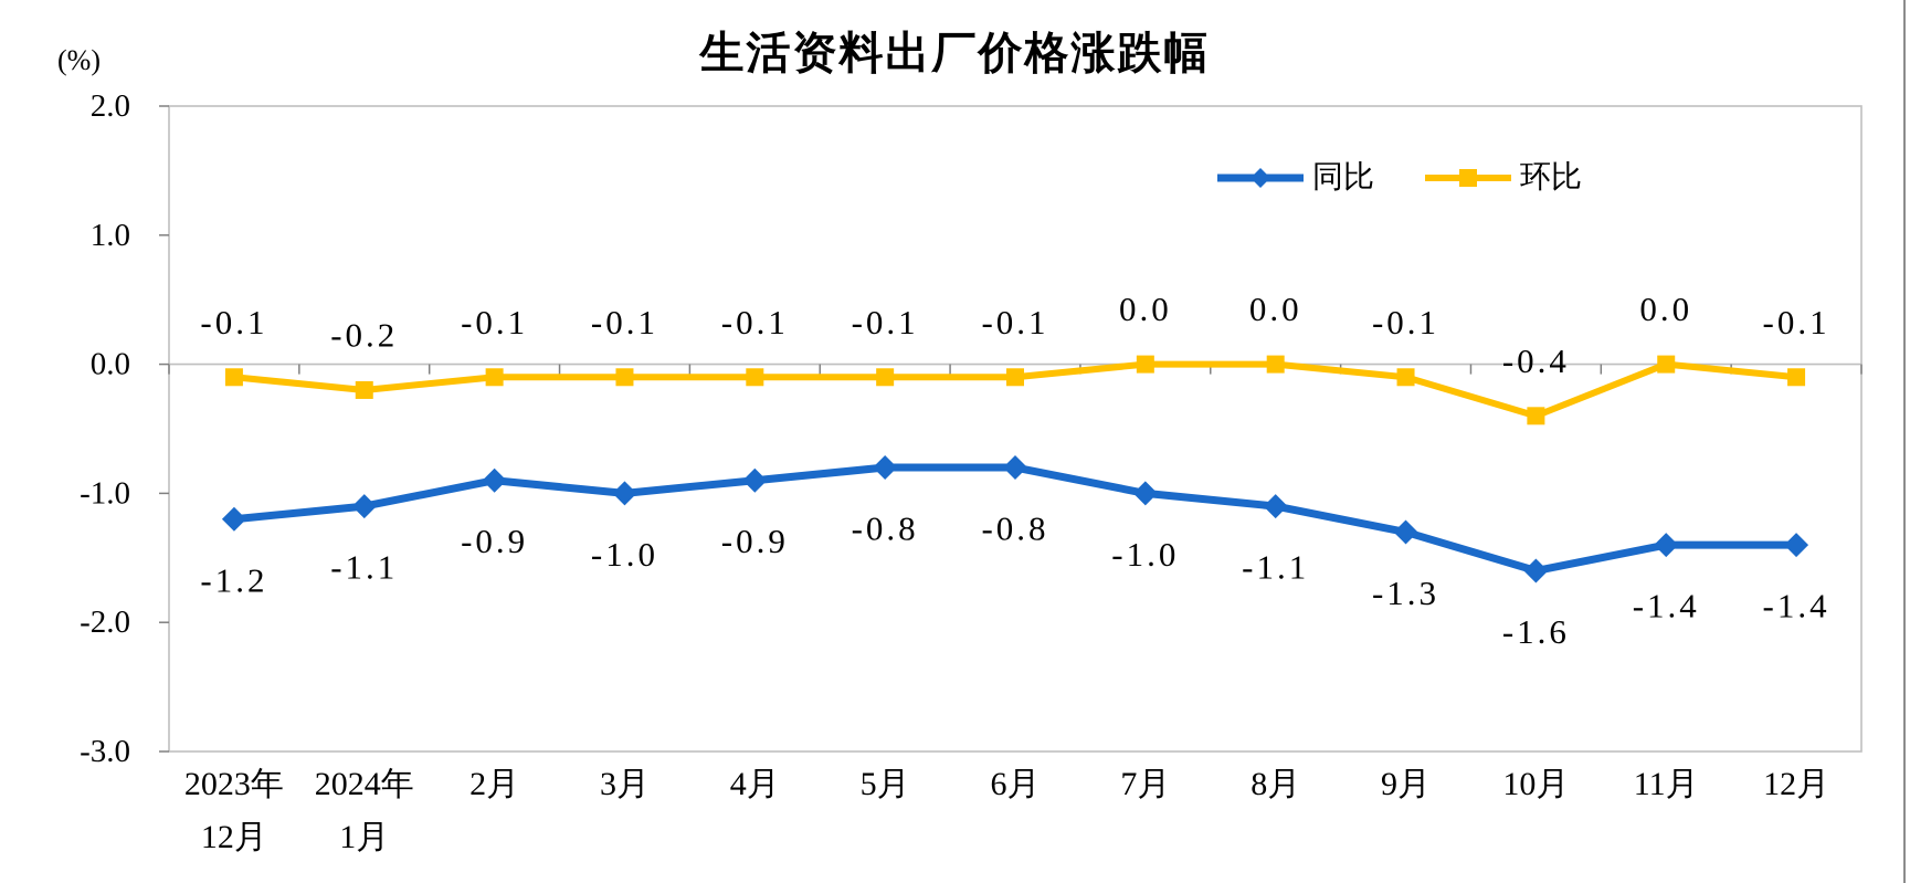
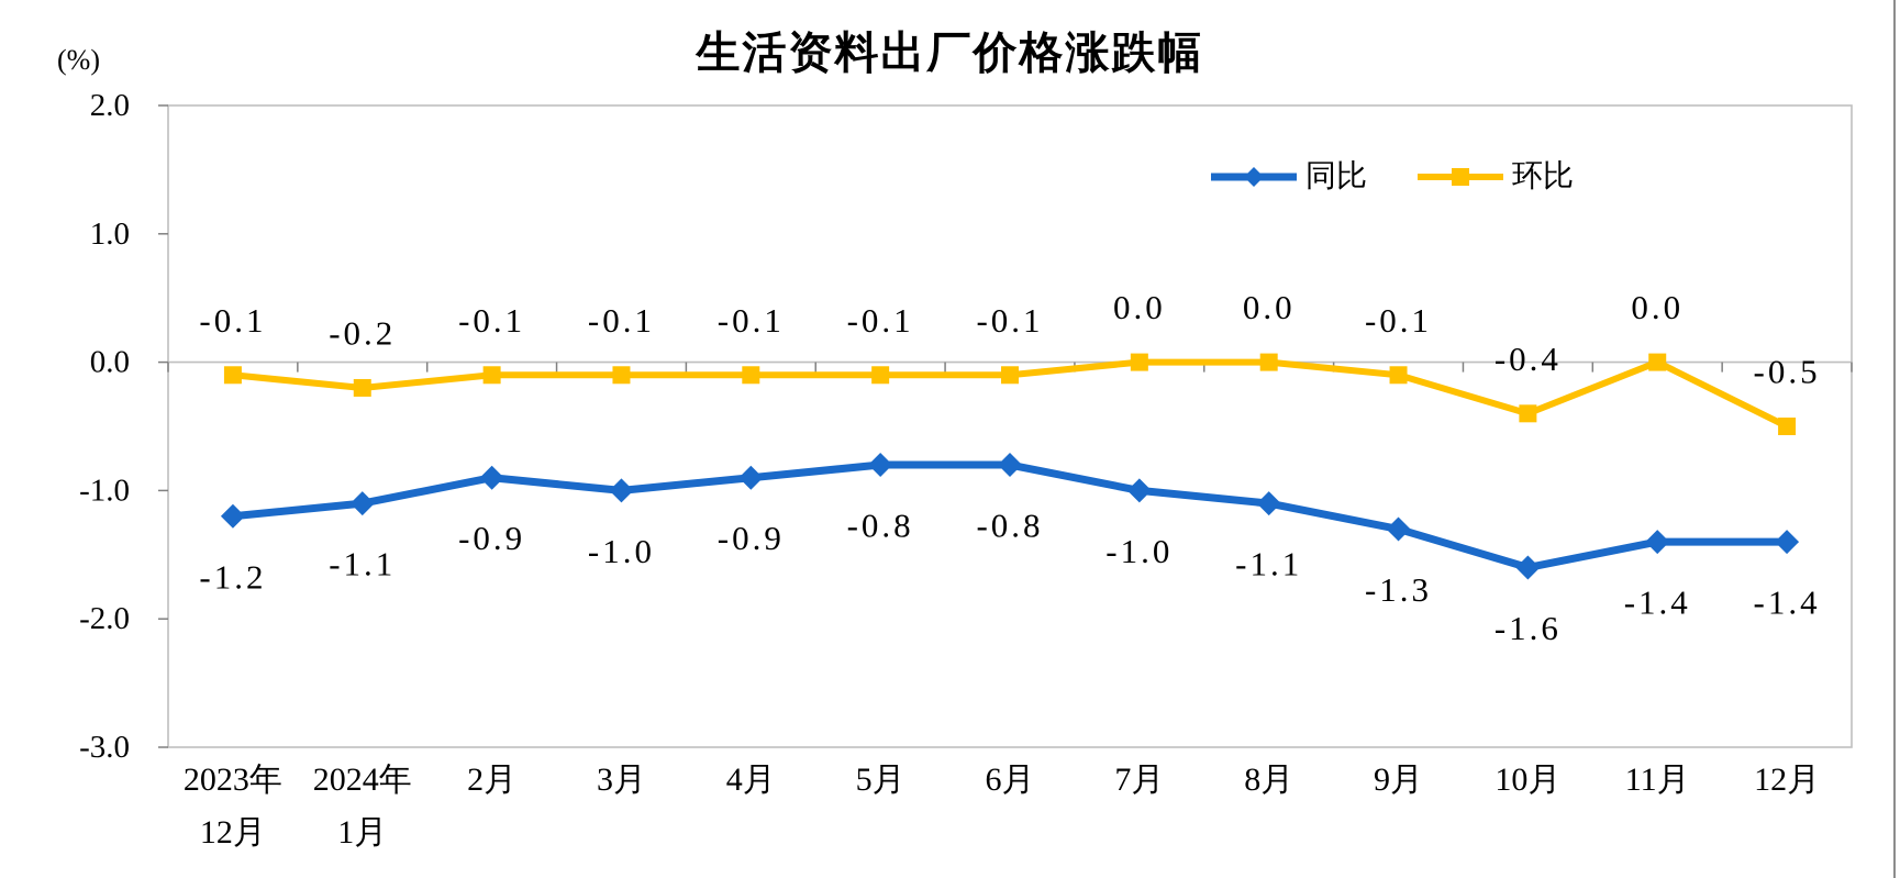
环比/12月: -0.1 -> -0.5
